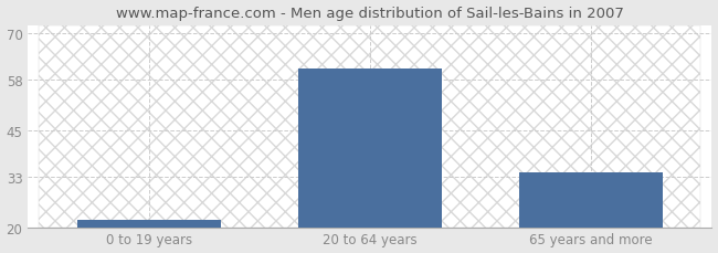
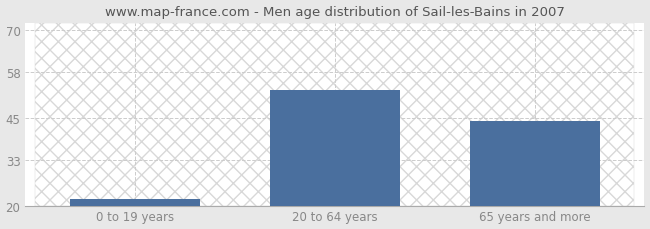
20 to 64 years: 61 -> 53
65 years and more: 34 -> 44
